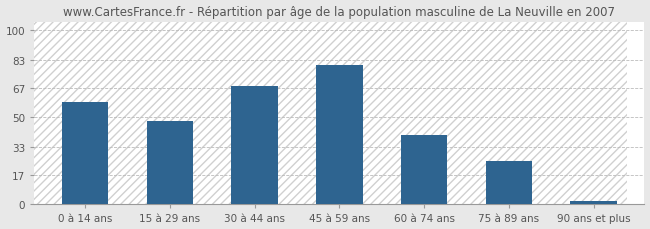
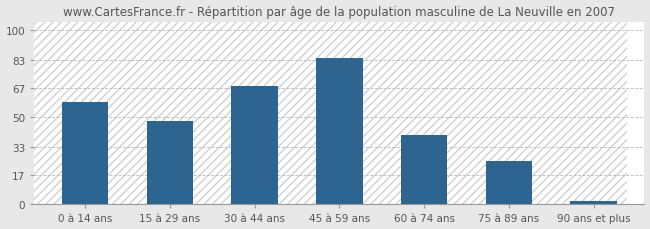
45 à 59 ans: 80 -> 84
